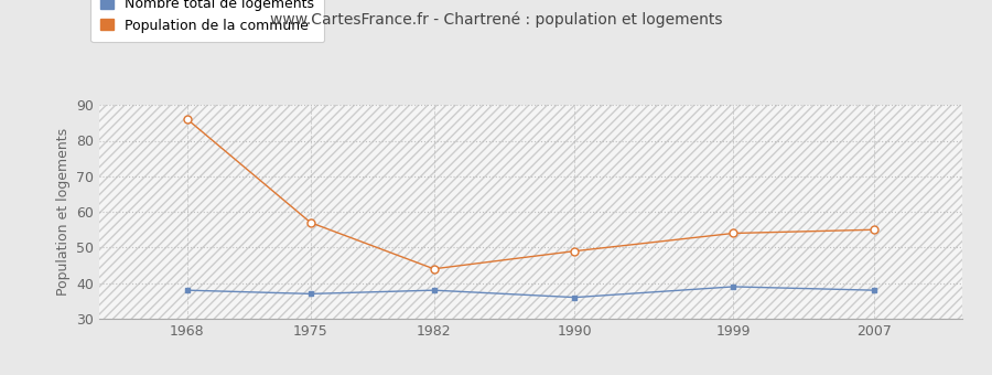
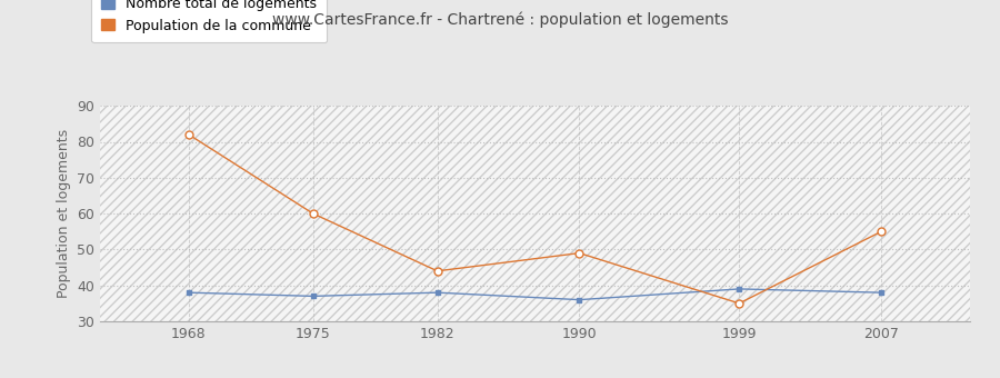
Population de la commune/1968: 86 -> 82
Population de la commune/1975: 57 -> 60
Population de la commune/1999: 54 -> 35
